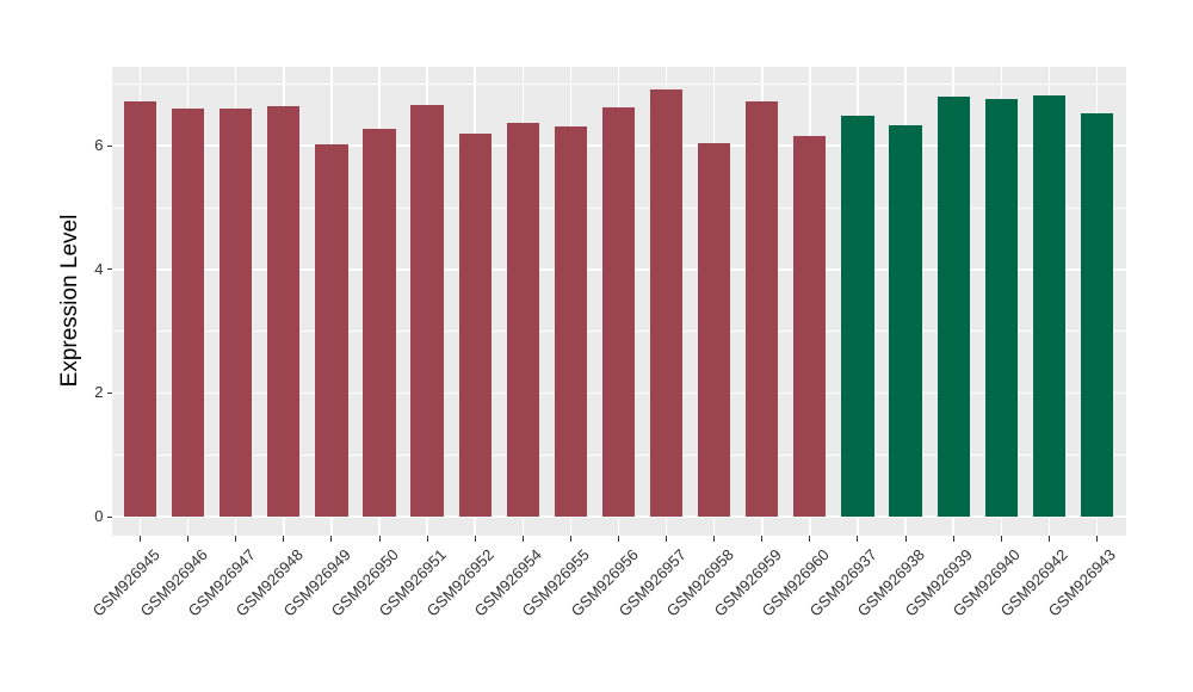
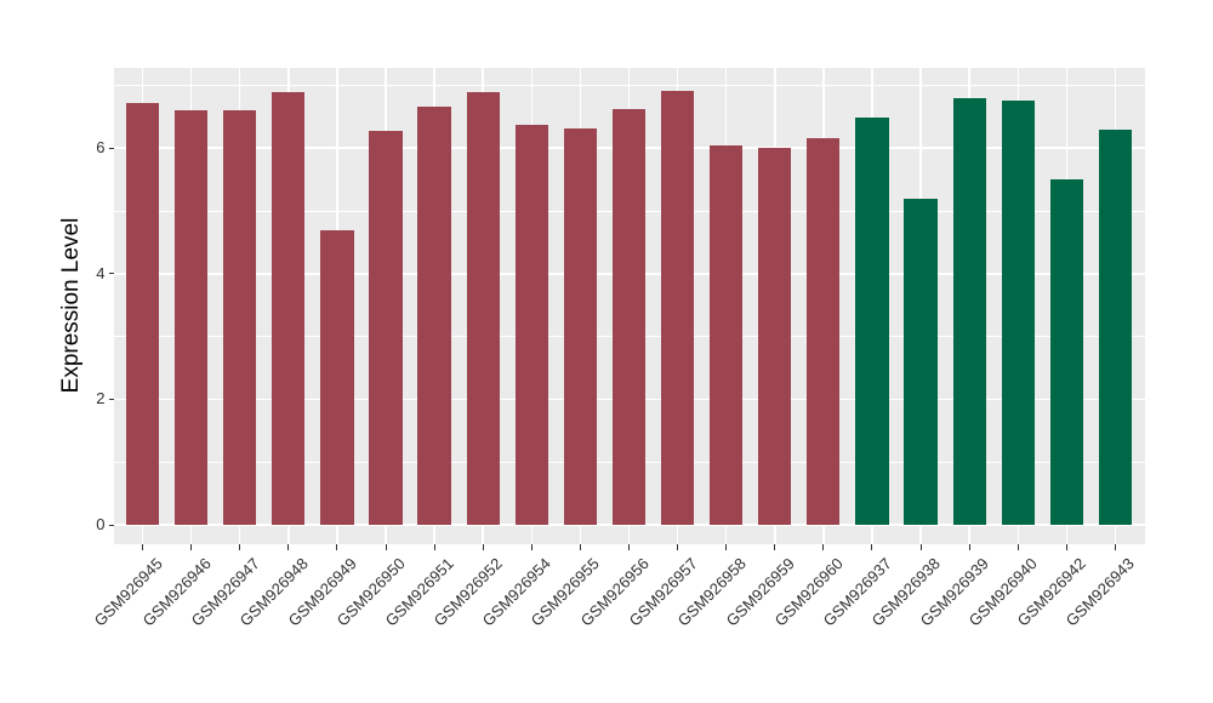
GSM926948: 6.6 -> 6.9
GSM926949: 6.0 -> 4.7
GSM926952: 6.2 -> 6.9
GSM926959: 6.7 -> 6.0
GSM926938: 6.3 -> 5.2
GSM926942: 6.8 -> 5.5
GSM926943: 6.5 -> 6.3
